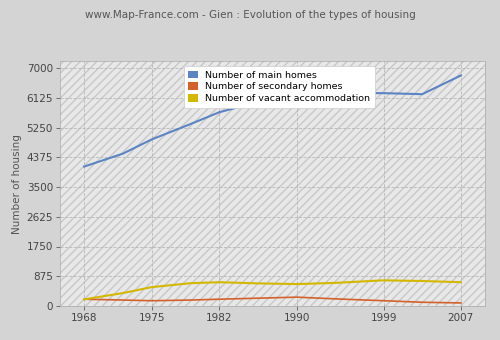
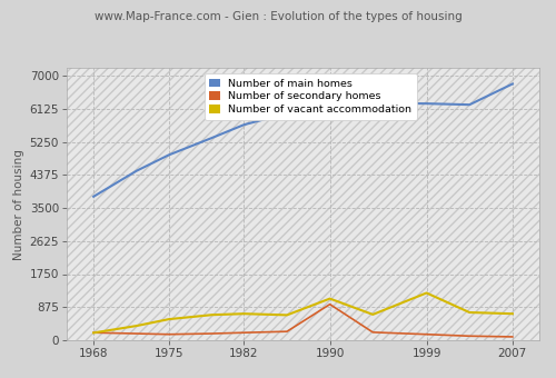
Number of main homes/1968: 4100 -> 3800
Number of secondary homes/1990: 260 -> 950
Number of vacant accommodation/1990: 640 -> 1100
Number of vacant accommodation/1999: 760 -> 1250
